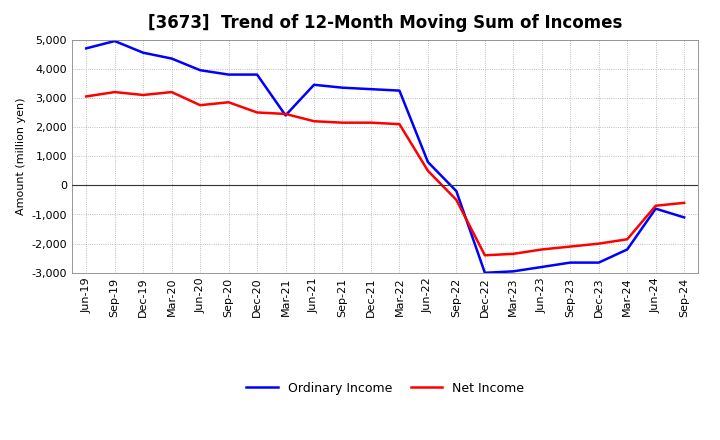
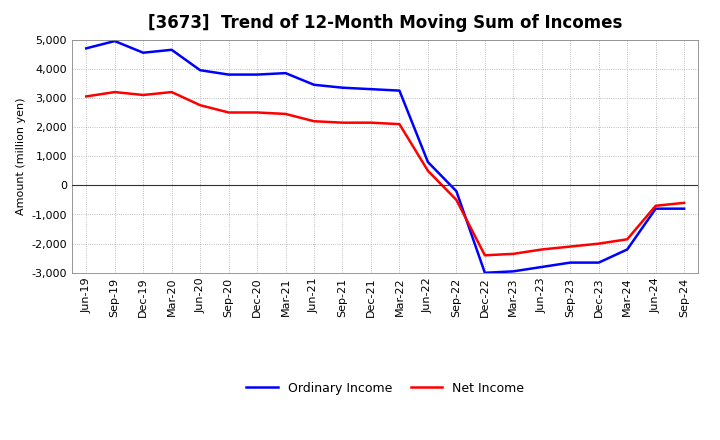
Ordinary Income/Mar-20: 4,350 -> 4,650
Net Income/Sep-20: 2,850 -> 2,500
Ordinary Income/Mar-21: 2,400 -> 3,850
Ordinary Income/Sep-24: -1,100 -> -800
